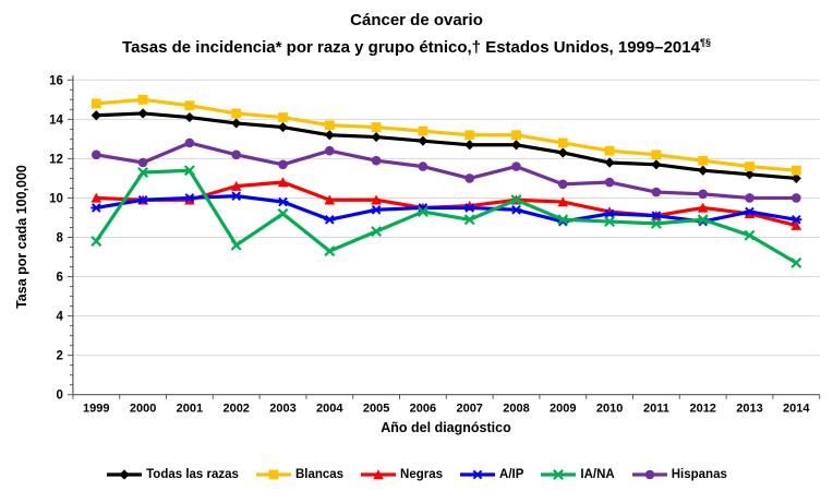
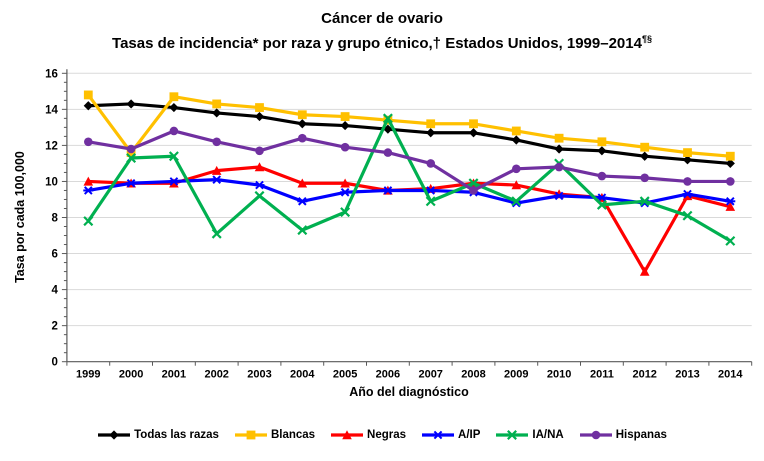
Blancas/2000: 15.0 -> 11.6
IA/NA/2002: 7.6 -> 7.1
IA/NA/2006: 9.3 -> 13.5
Hispanas/2008: 11.6 -> 9.5
IA/NA/2010: 8.8 -> 11.0
Negras/2012: 9.5 -> 5.0
